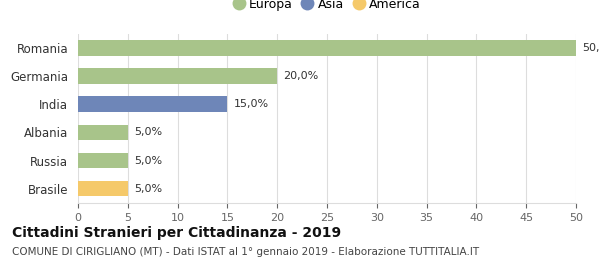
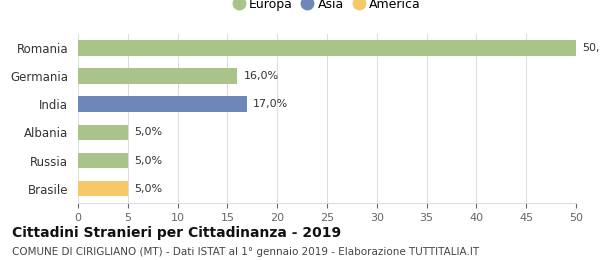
Germania: 20,0% -> 16,0%
India: 15,0% -> 17,0%
